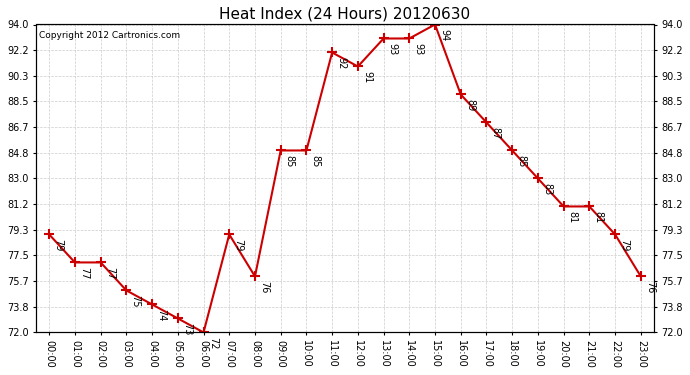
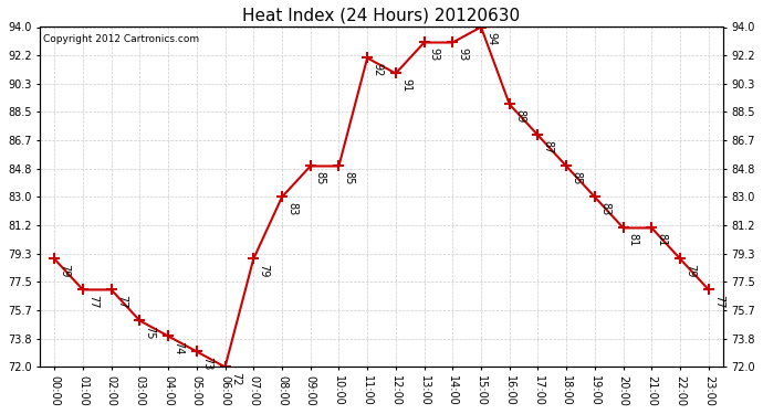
08:00: 76 -> 83
23:00: 76 -> 77
